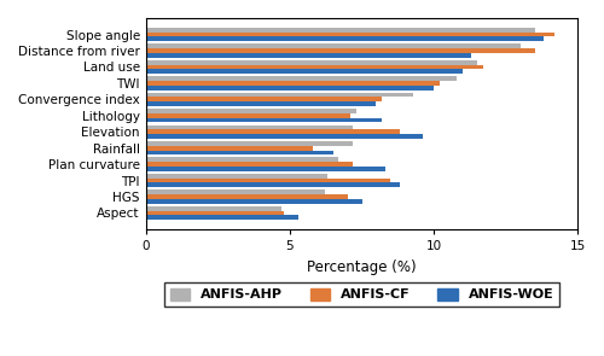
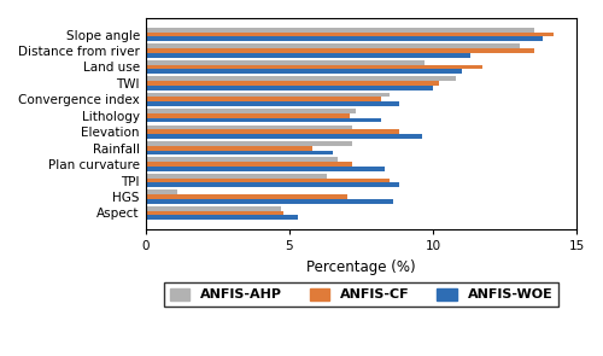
ANFIS-AHP/Land use: 11.5 -> 9.7
ANFIS-AHP/Convergence index: 9.3 -> 8.5
ANFIS-WOE/Convergence index: 8.0 -> 8.8
ANFIS-AHP/HGS: 6.2 -> 1.1
ANFIS-WOE/HGS: 7.5 -> 8.6
